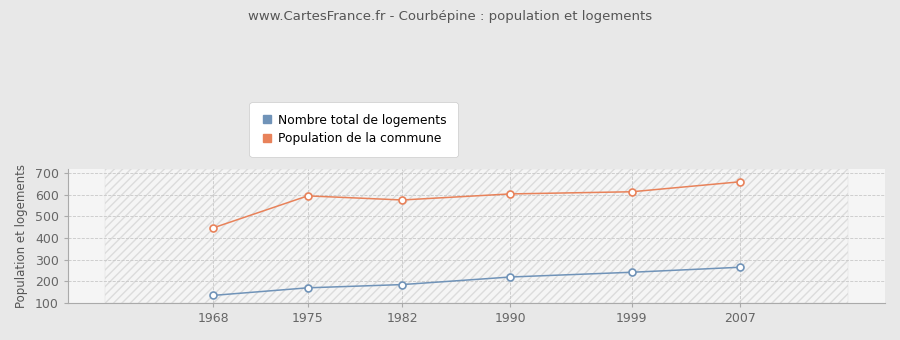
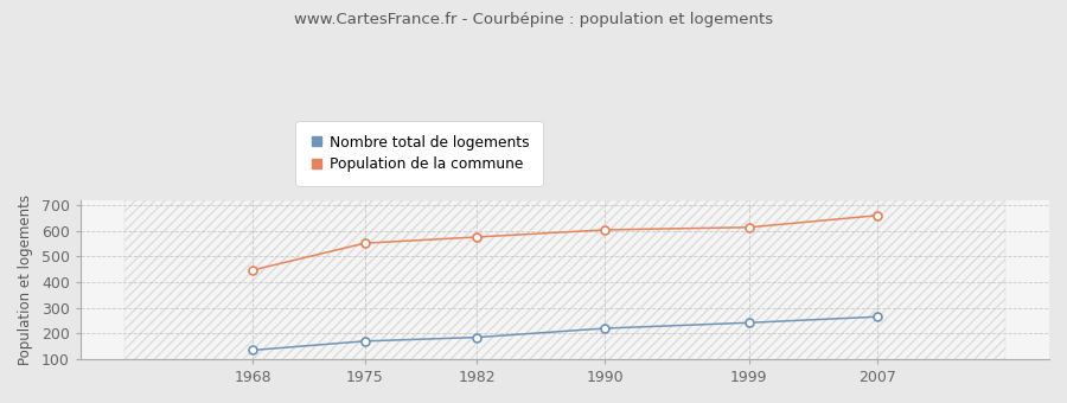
Population de la commune/1975: 595 -> 552
